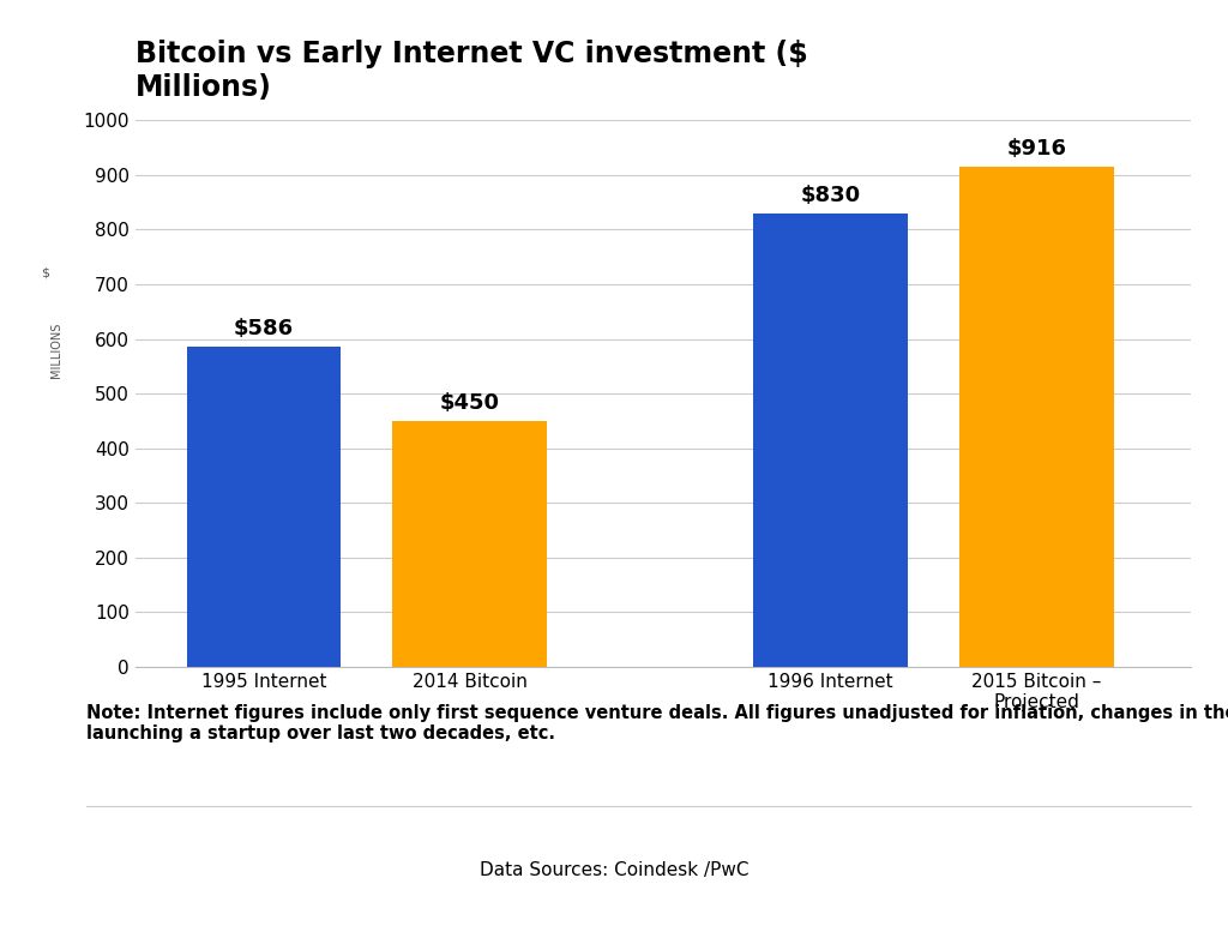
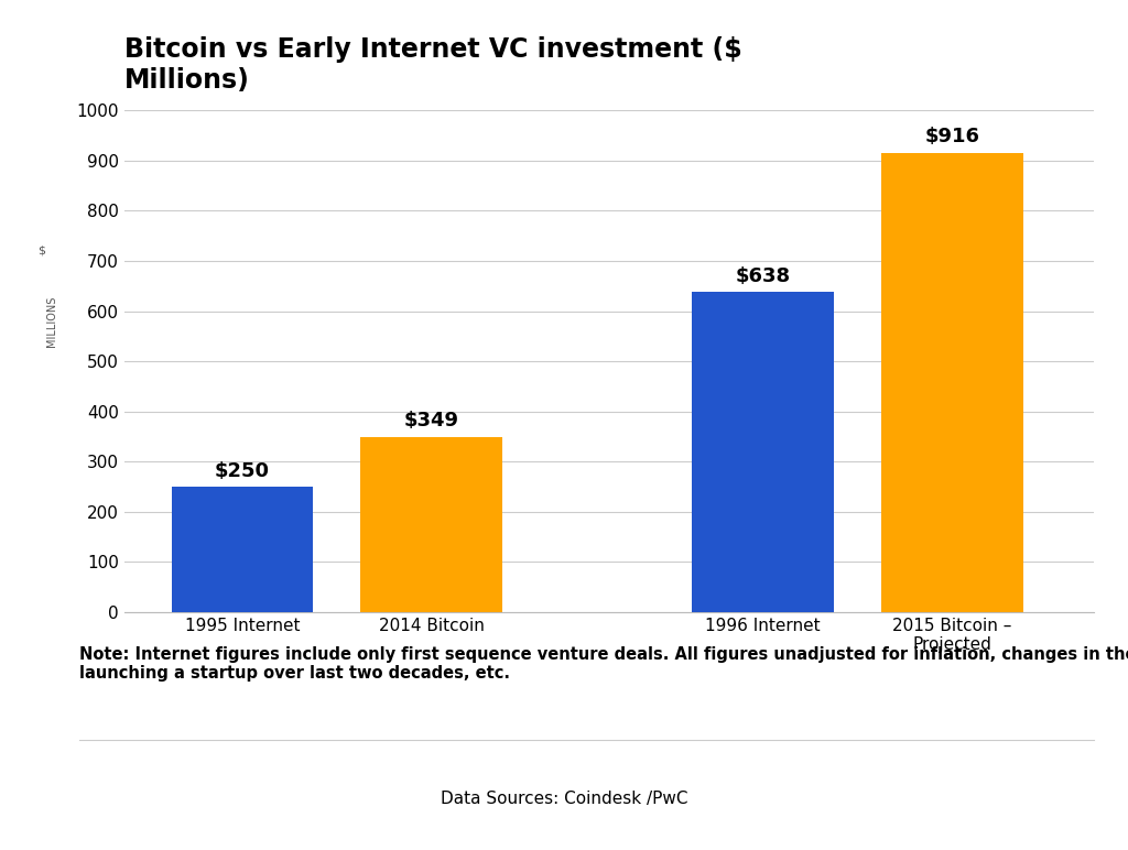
1995 Internet: $586 -> $250
2014 Bitcoin: $450 -> $349
1996 Internet: $830 -> $638
